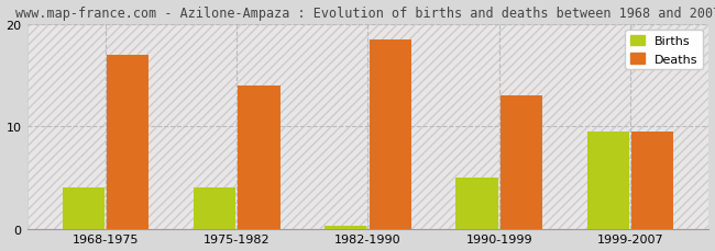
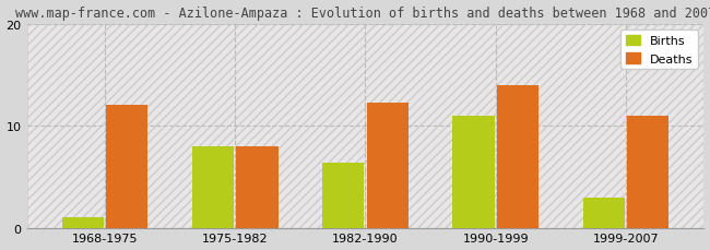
Births/1968-1975: 4.0 -> 1.0
Deaths/1968-1975: 17.0 -> 12.0
Births/1975-1982: 4.0 -> 8.0
Deaths/1975-1982: 14.0 -> 8.0
Births/1982-1990: 0.3 -> 6.4
Deaths/1982-1990: 18.5 -> 12.2
Births/1990-1999: 5.0 -> 11.0
Deaths/1990-1999: 13.0 -> 14.0
Births/1999-2007: 9.5 -> 3.0
Deaths/1999-2007: 9.5 -> 11.0
